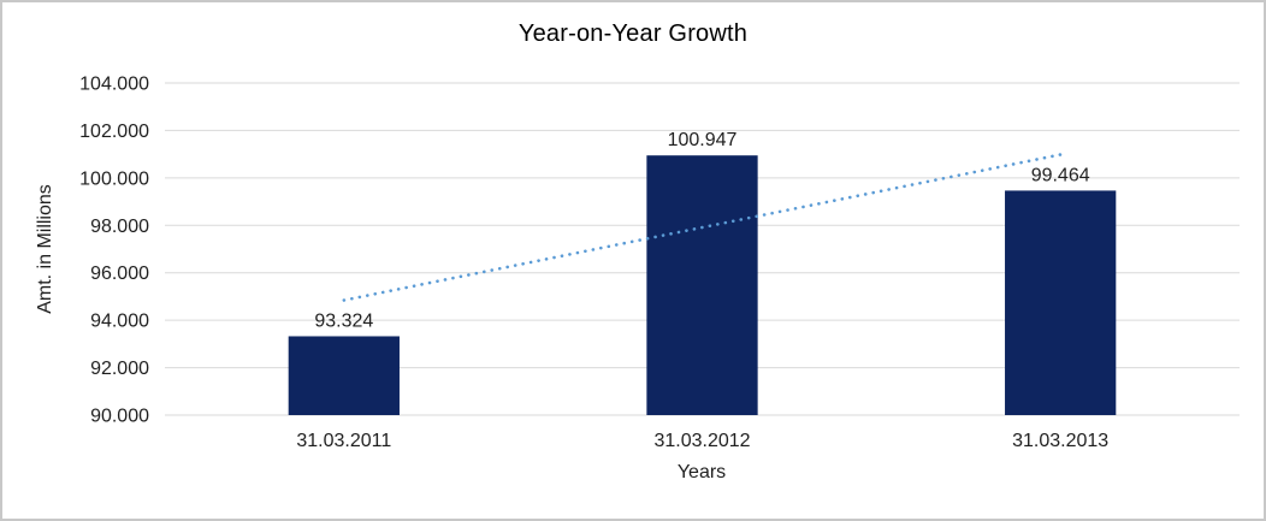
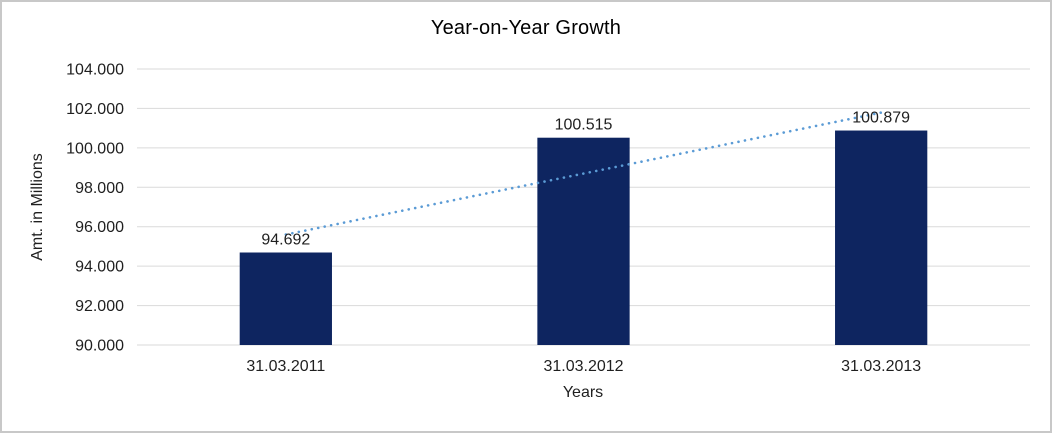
31.03.2011: 93.324 -> 94.692
31.03.2012: 100.947 -> 100.515
31.03.2013: 99.464 -> 100.879
